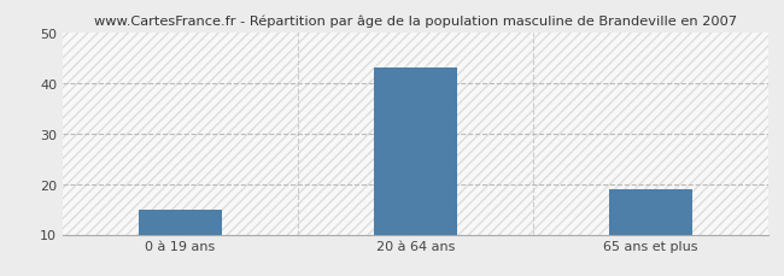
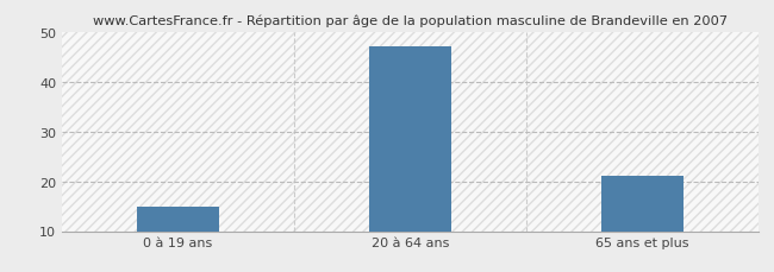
20 à 64 ans: 43 -> 47
65 ans et plus: 19 -> 21
